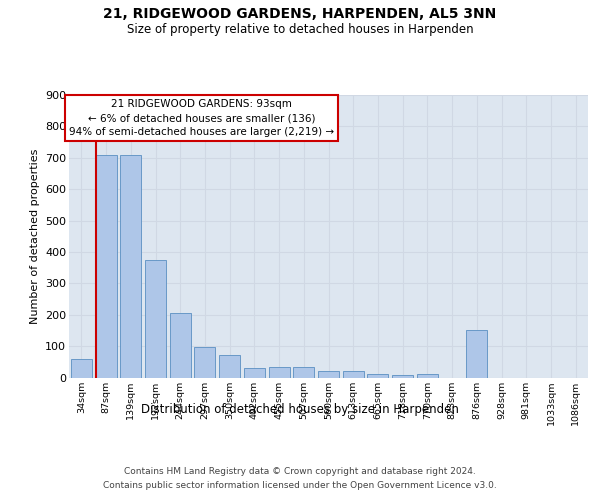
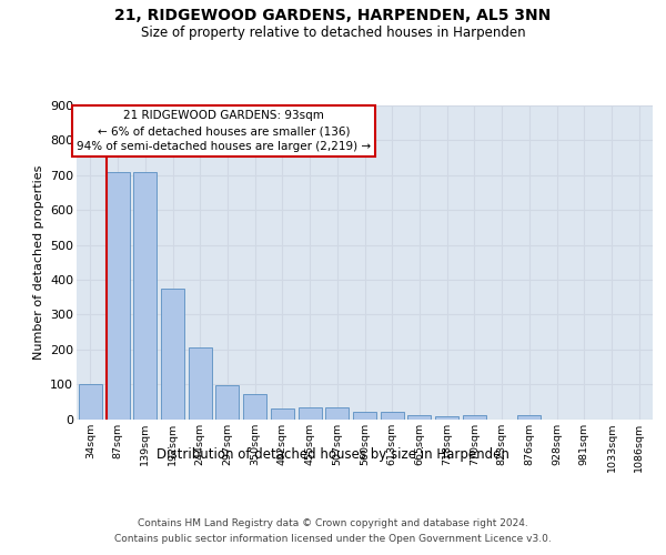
34sqm: 60 -> 101
876sqm: 150 -> 10
